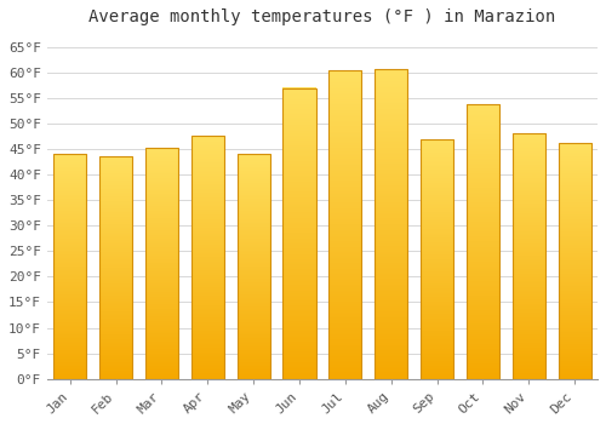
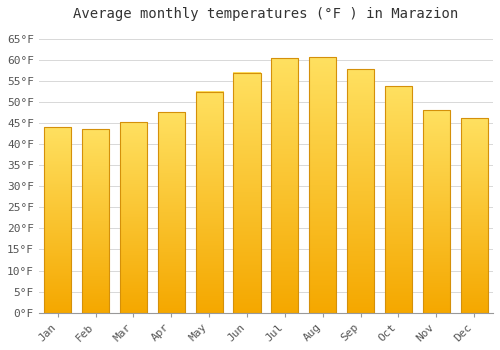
May: 44.0°F -> 52.5°F
Sep: 47.0°F -> 57.9°F
